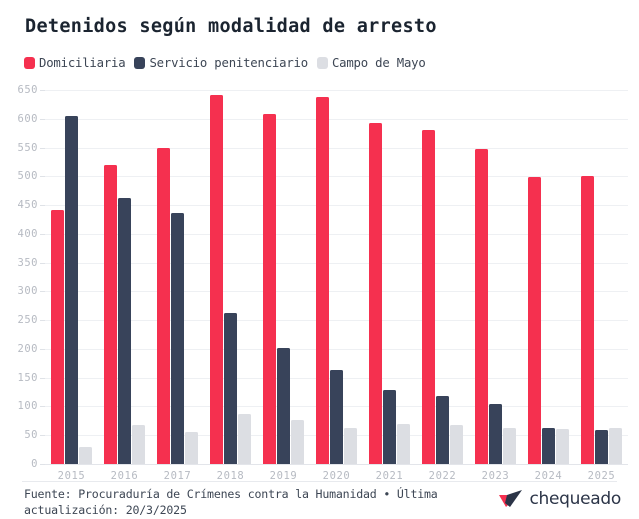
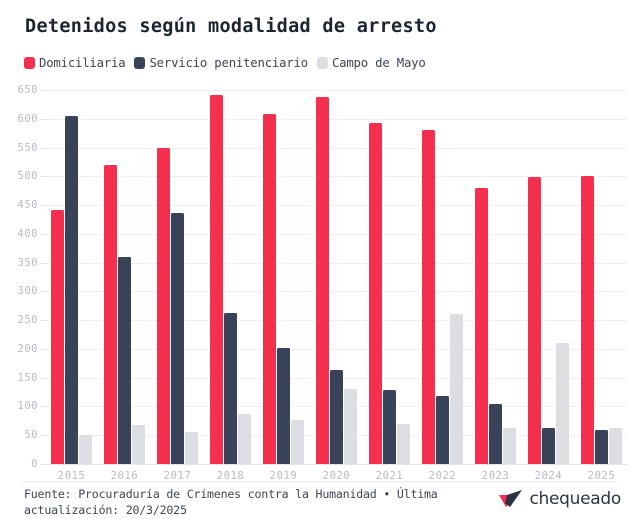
Campo de Mayo/2015: 30 -> 50
Servicio penitenciario/2016: 460 -> 360
Campo de Mayo/2020: 60 -> 130
Campo de Mayo/2022: 70 -> 260
Domiciliaria/2023: 550 -> 480
Campo de Mayo/2024: 60 -> 210
